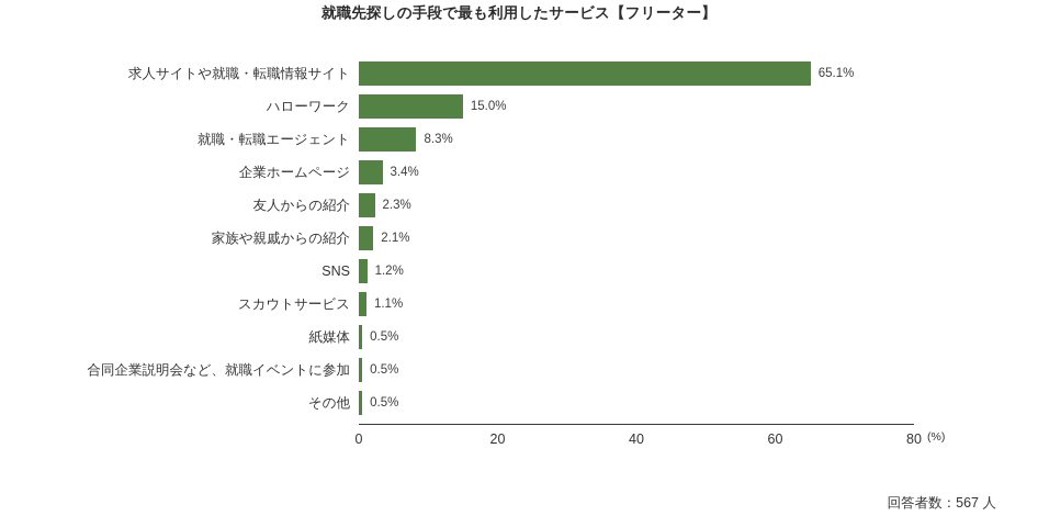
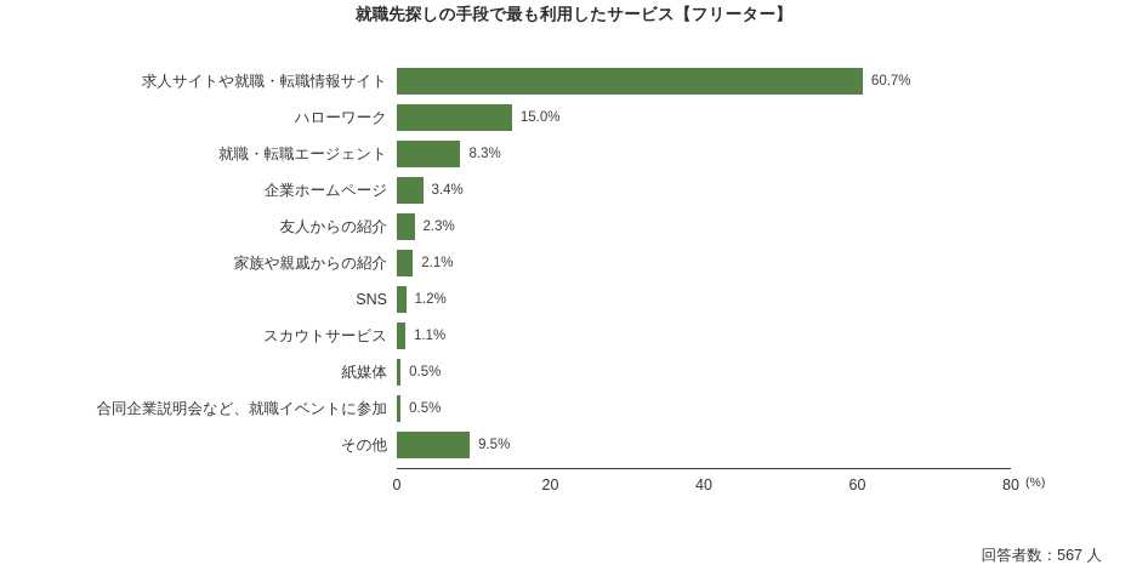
求人サイトや就職・転職情報サイト: 65.1% -> 60.7%
その他: 0.5% -> 9.5%
